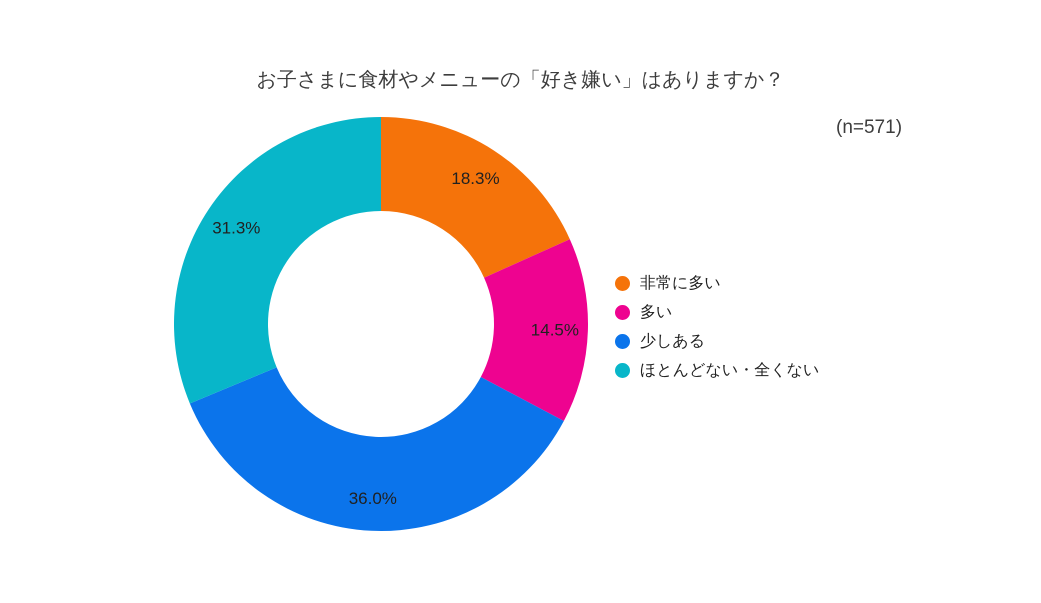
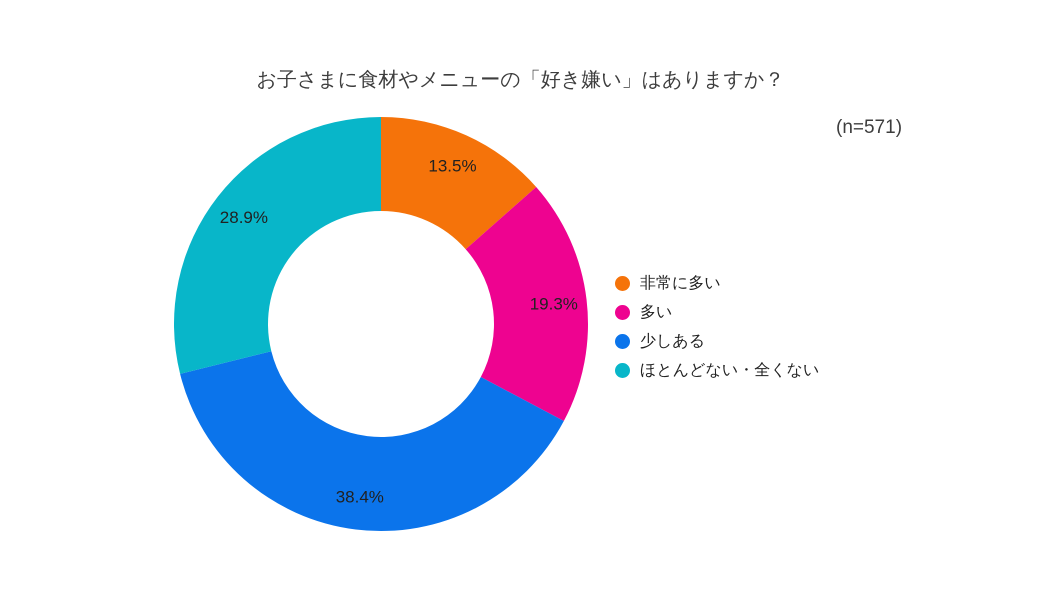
非常に多い: 18.3% -> 13.5%
多い: 14.5% -> 19.3%
少しある: 36.0% -> 38.4%
ほとんどない・全くない: 31.3% -> 28.9%
